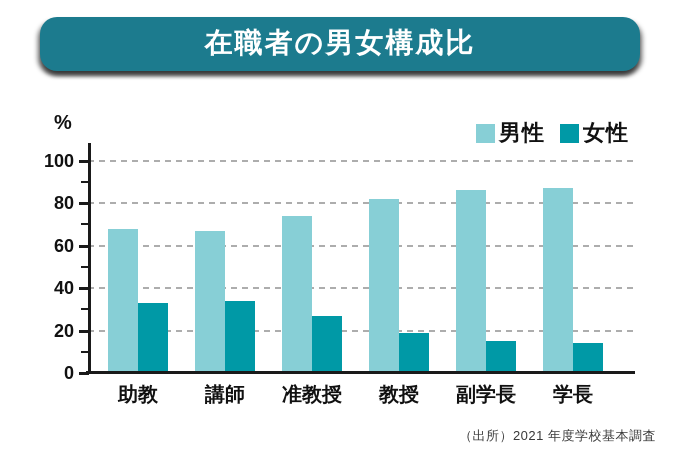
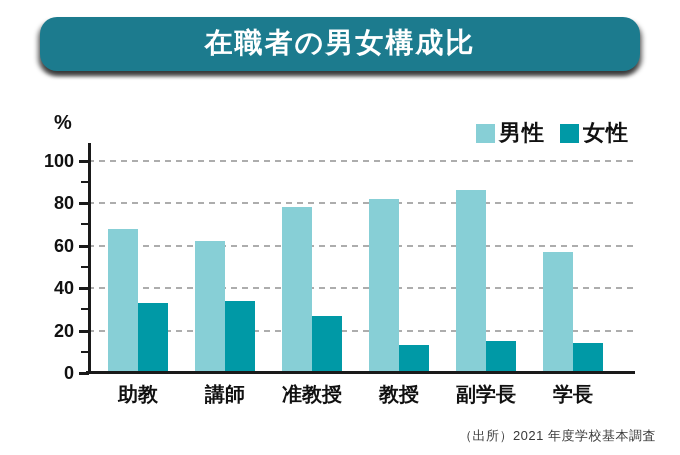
男性/講師: 67 -> 62
男性/准教授: 74 -> 78
女性/教授: 19 -> 13
男性/学長: 87 -> 57
